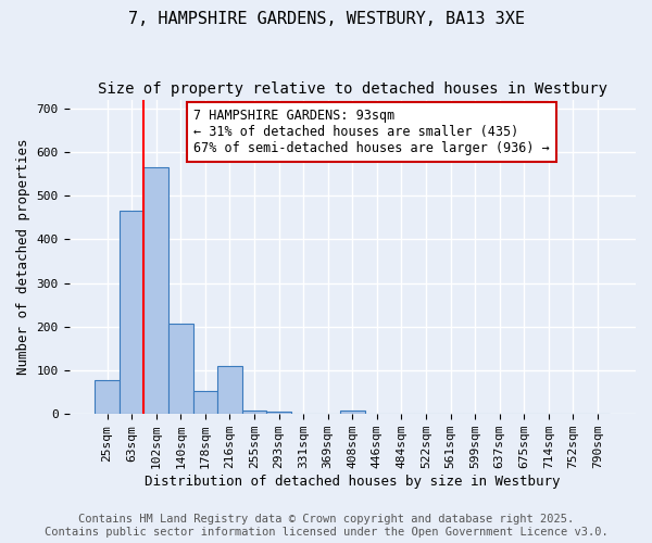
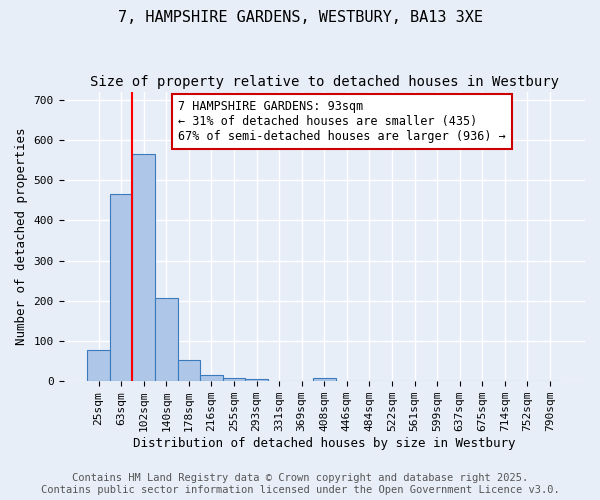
216sqm: 110 -> 15
